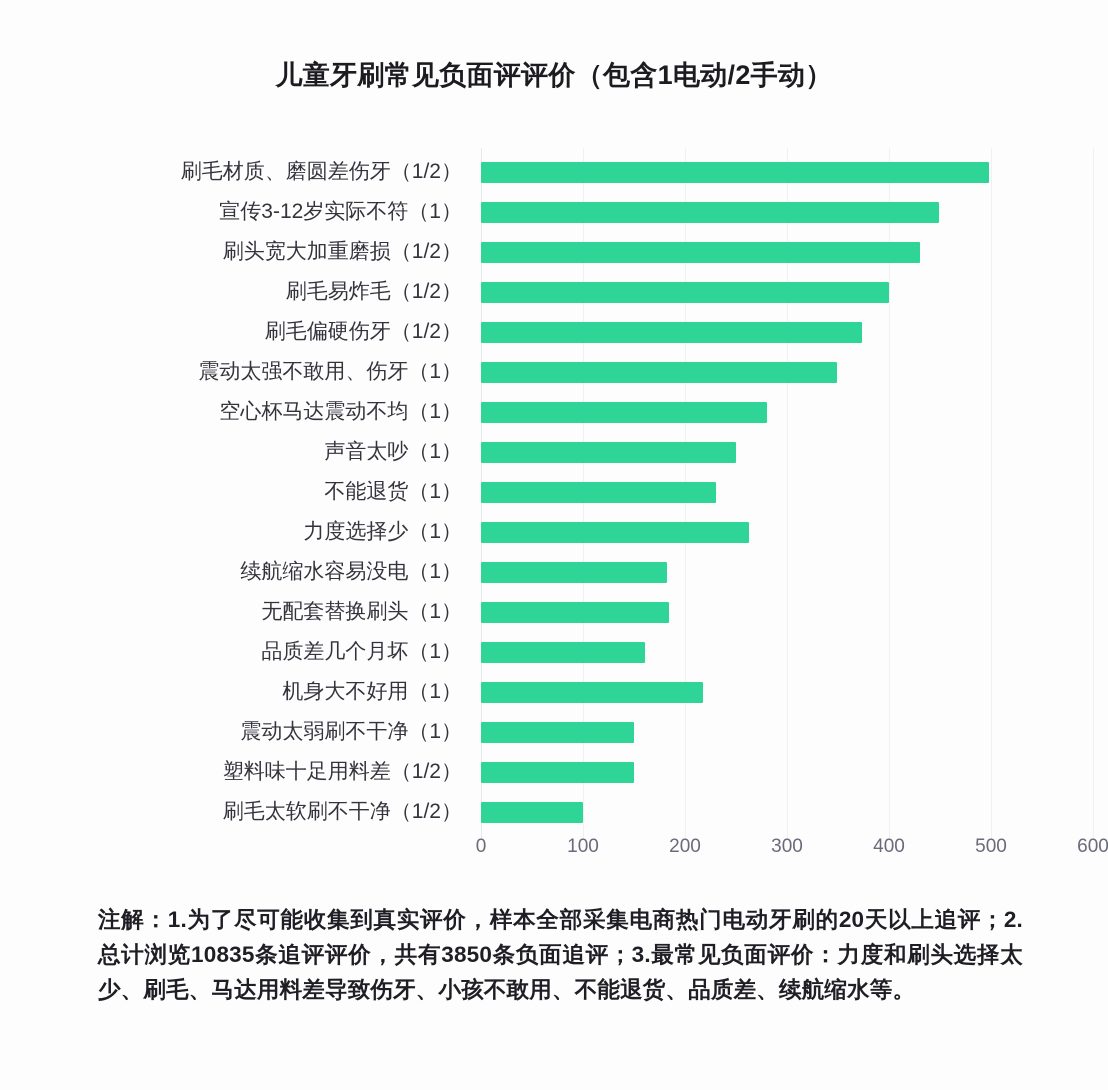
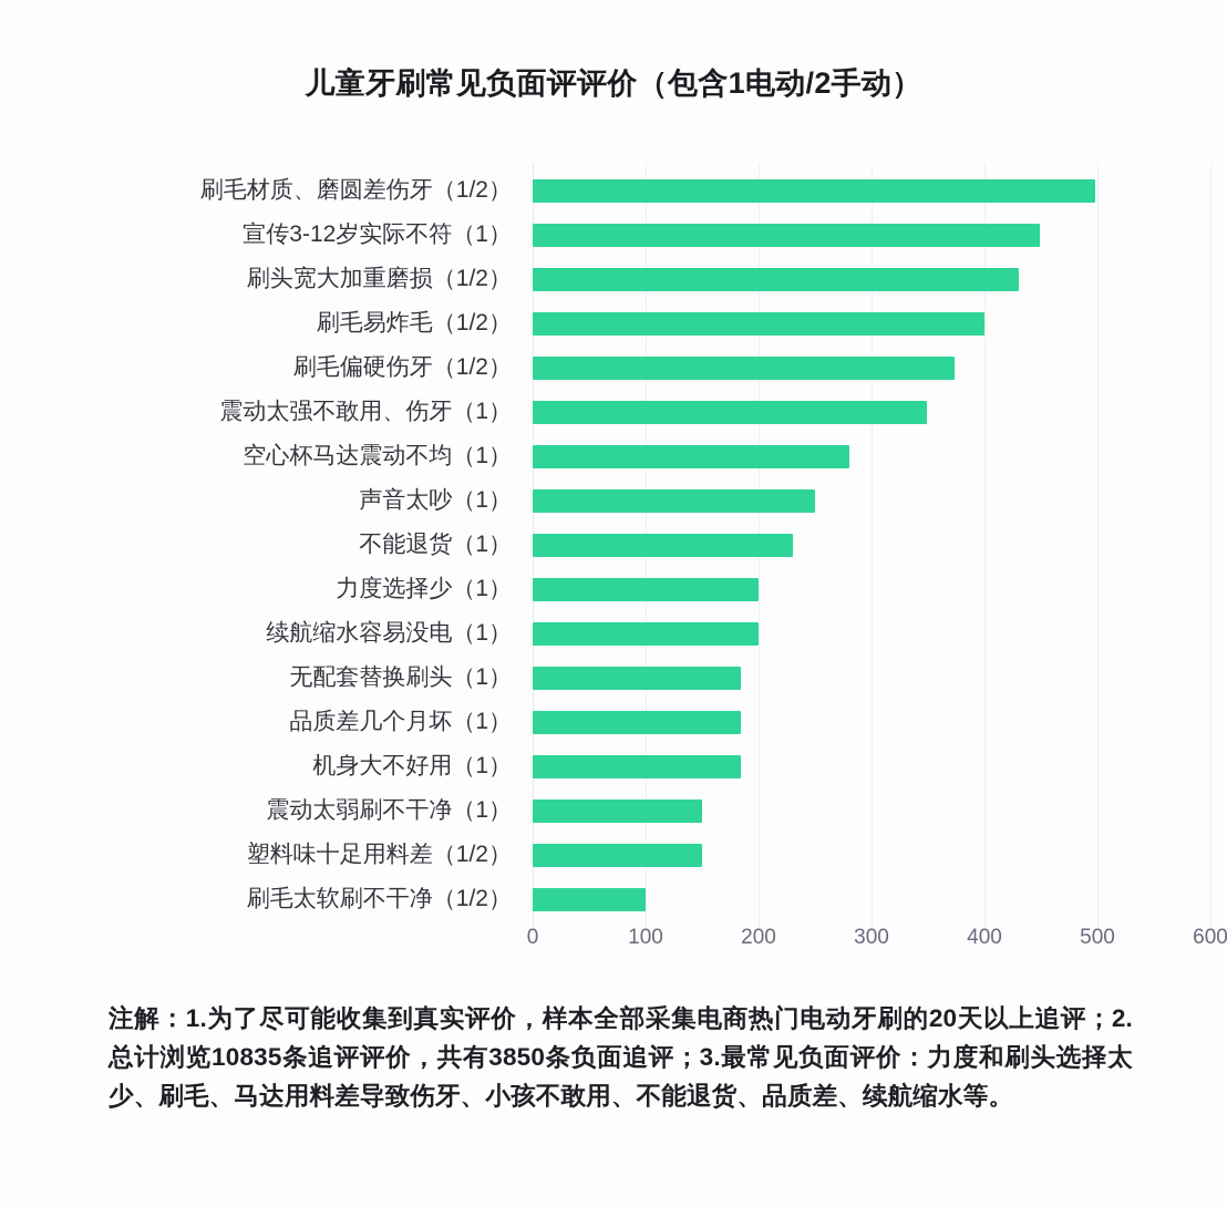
力度选择少（1）: 263 -> 200
续航缩水容易没电（1）: 182 -> 200
品质差几个月坏（1）: 161 -> 184
机身大不好用（1）: 218 -> 184
